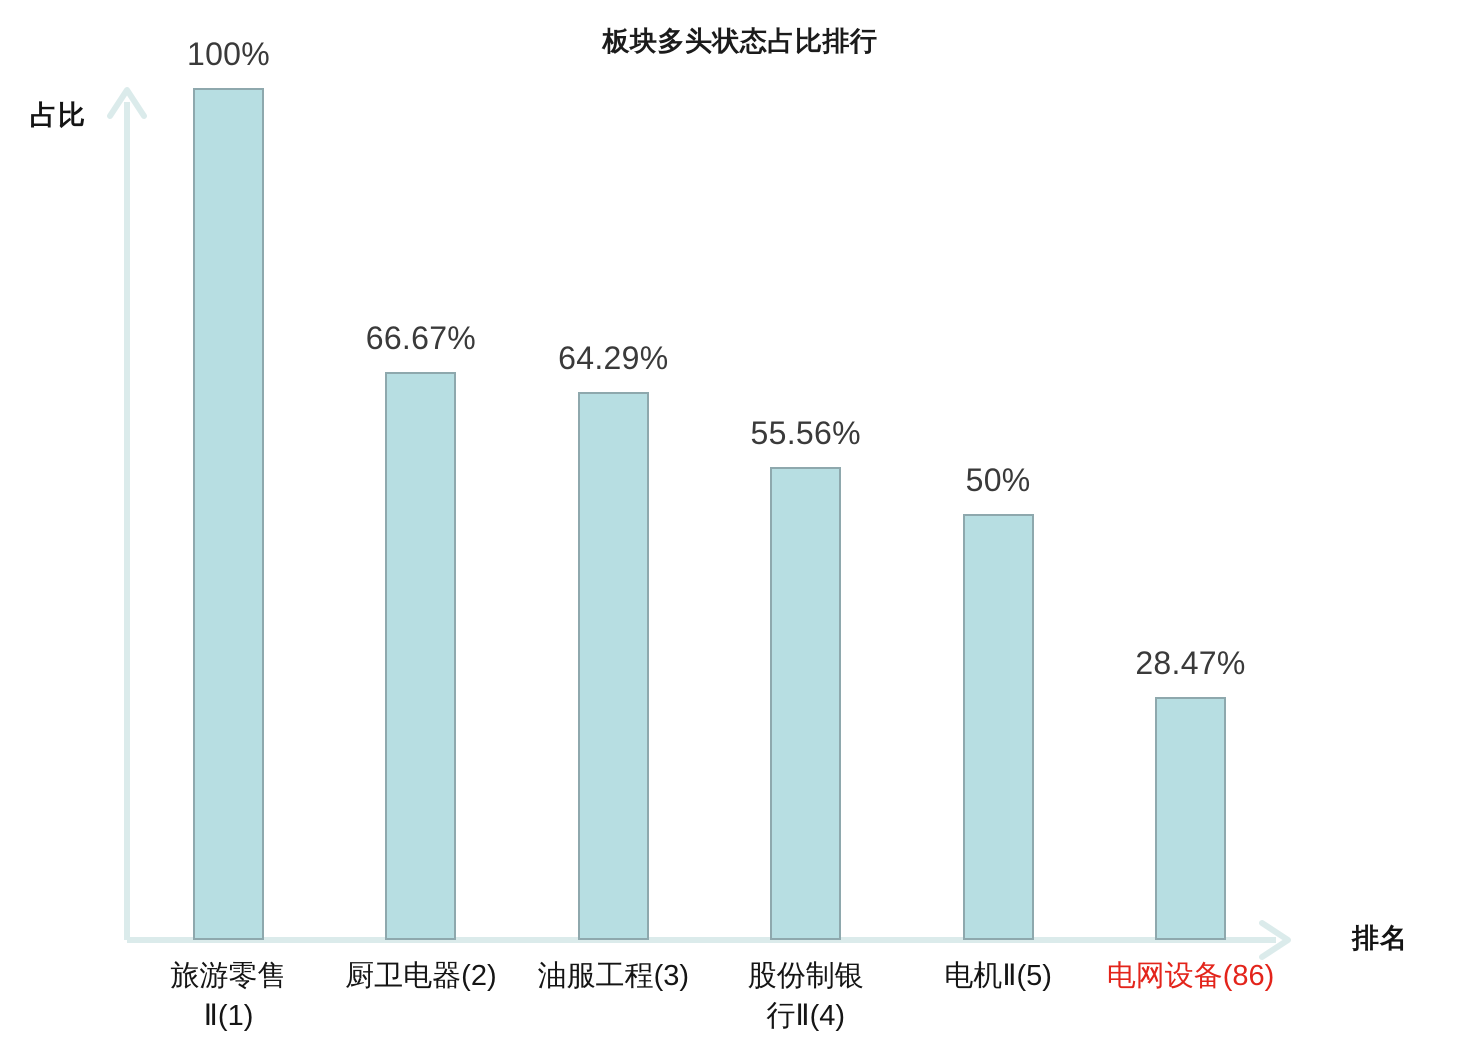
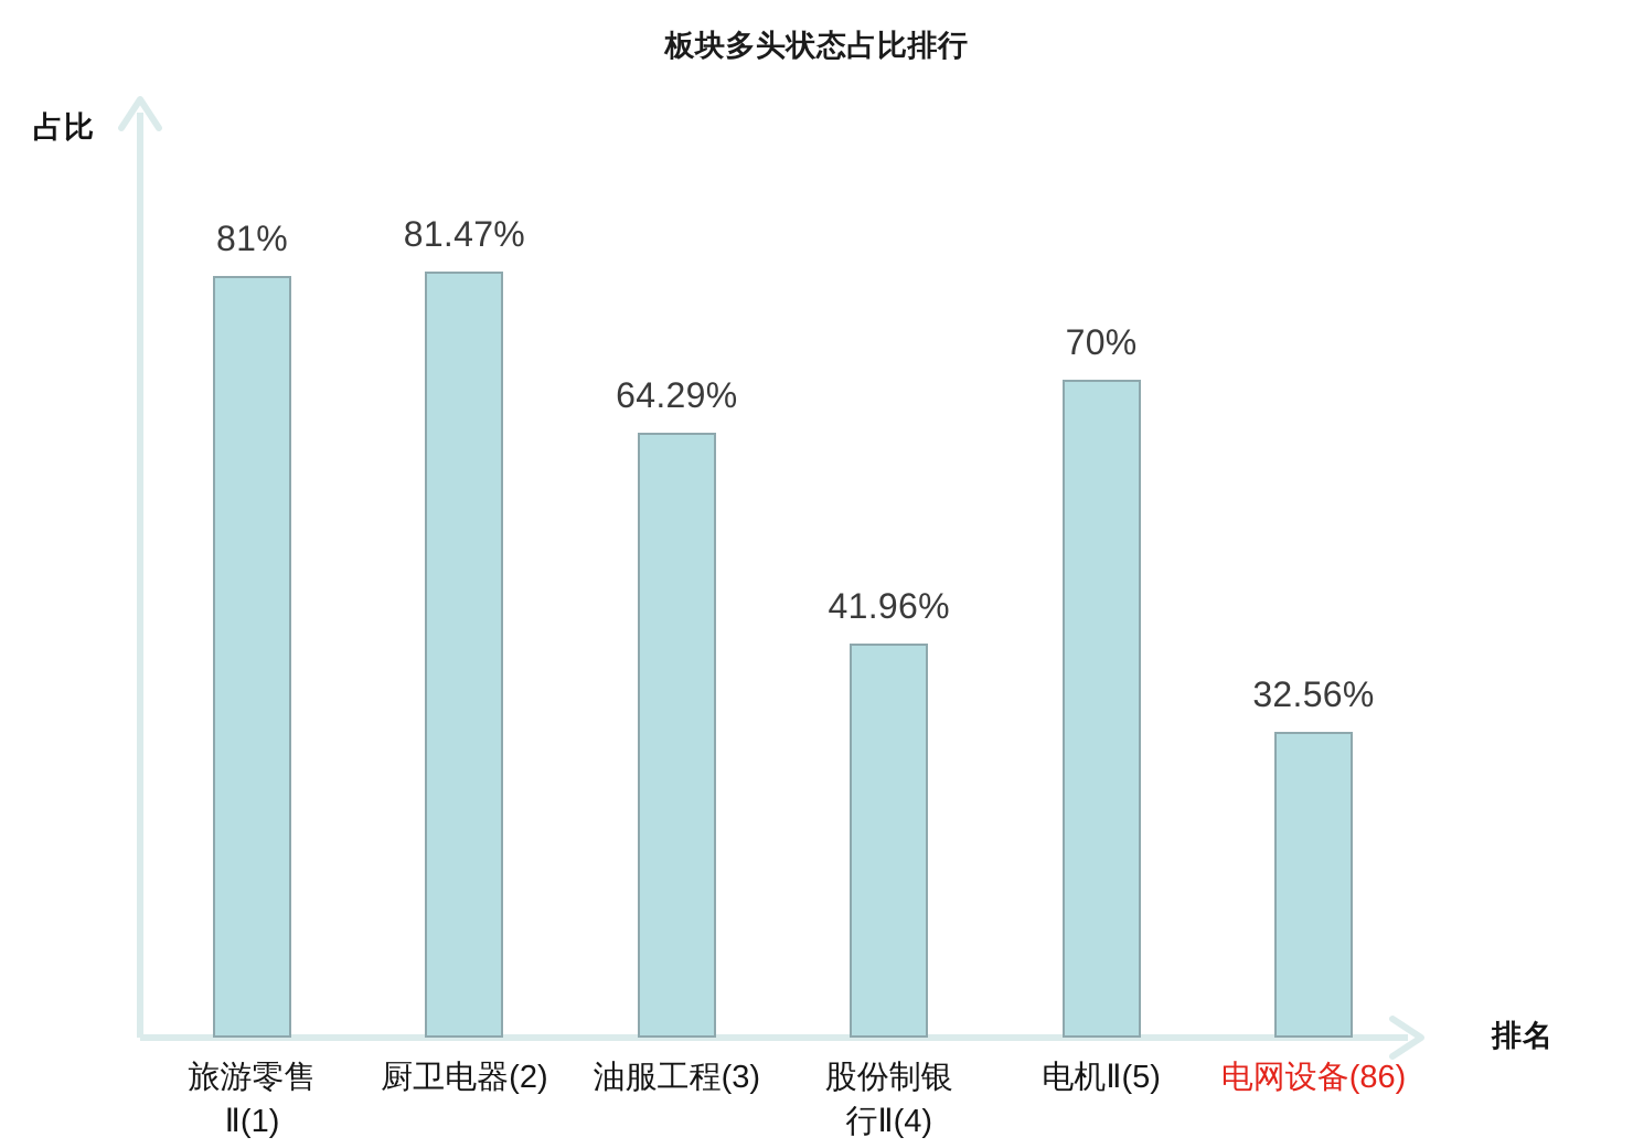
旅游零售 Ⅱ(1): 100% -> 81%
厨卫电器(2): 66.67% -> 81.47%
股份制银 行Ⅱ(4): 55.56% -> 41.96%
电机Ⅱ(5): 50% -> 70%
电网设备(86): 28.47% -> 32.56%
